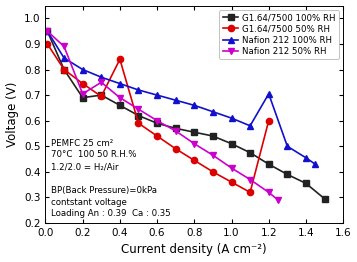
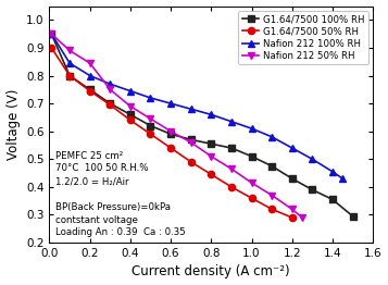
G1.64/7500 100% RH/0.2: 0.690 -> 0.750
Nafion 212 50% RH/0.2: 0.705 -> 0.845
G1.64/7500 50% RH/0.4: 0.840 -> 0.640
G1.64/7500 50% RH/1.2: 0.600 -> 0.290
Nafion 212 100% RH/1.2: 0.705 -> 0.540
